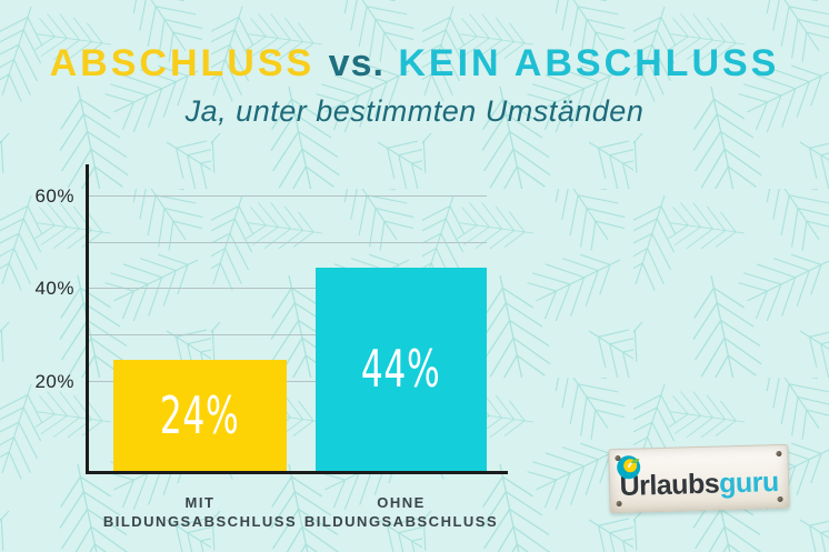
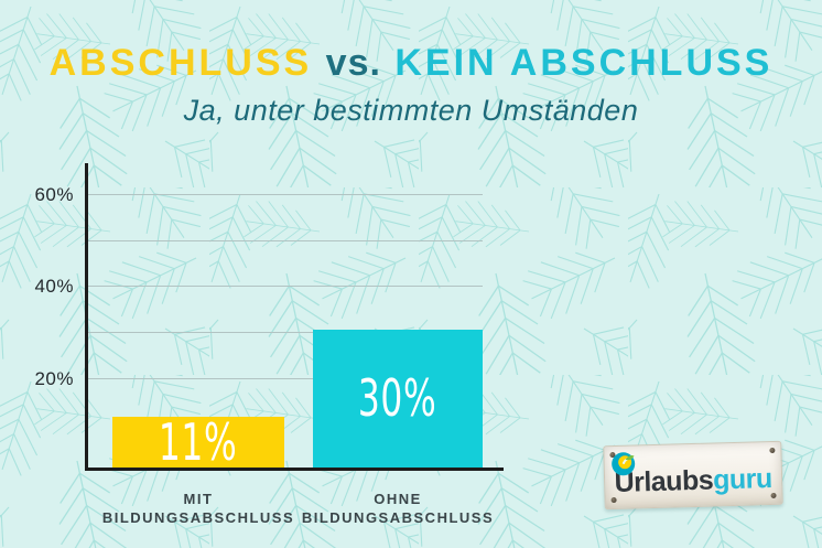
MIT BILDUNGSABSCHLUSS: 24% -> 11%
OHNE BILDUNGSABSCHLUSS: 44% -> 30%
